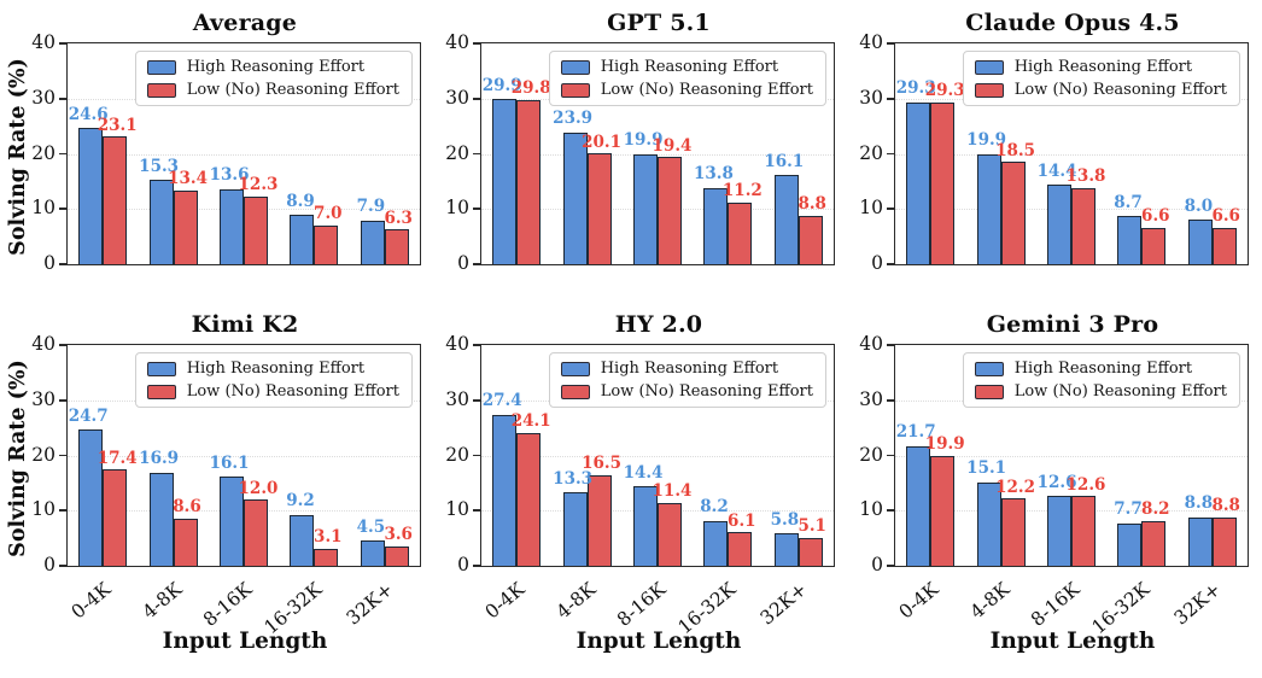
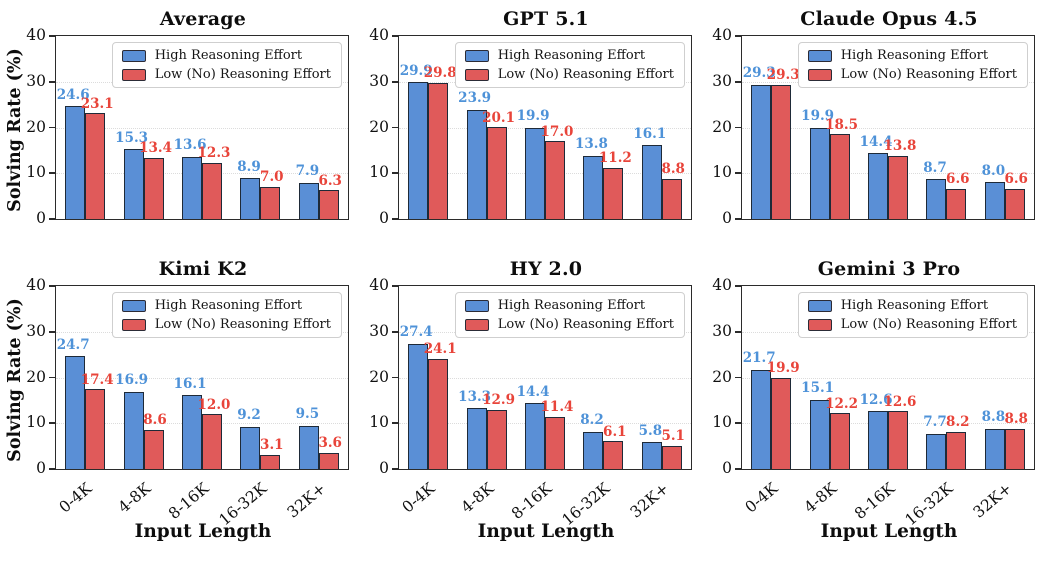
GPT 5.1/Low (No) Reasoning Effort/8-16K: 19.4 -> 17.0
Kimi K2/High Reasoning Effort/32K+: 4.5 -> 9.5
HY 2.0/Low (No) Reasoning Effort/4-8K: 16.5 -> 12.9
